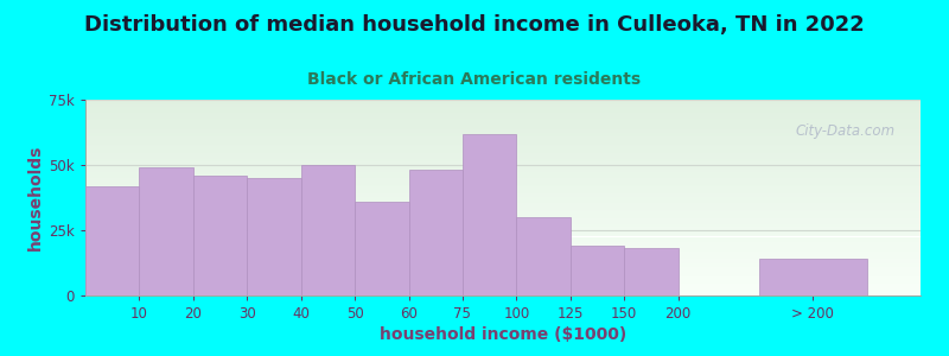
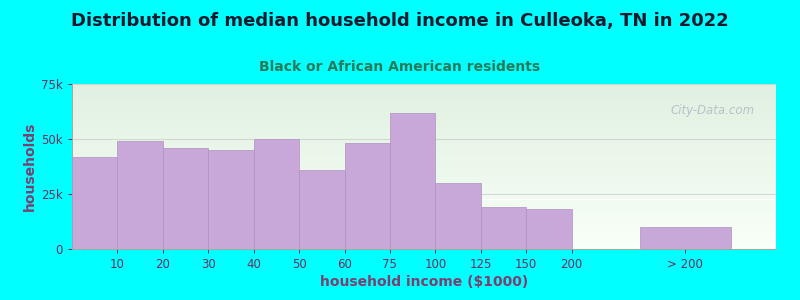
> 200: 14k -> 10k
